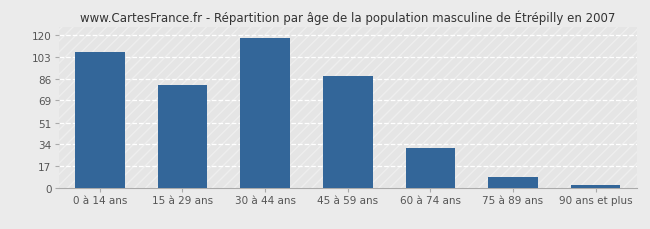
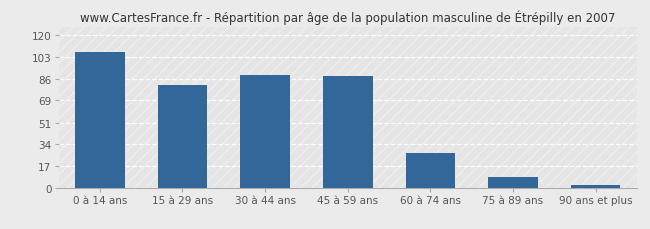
30 à 44 ans: 118 -> 89
60 à 74 ans: 31 -> 27
